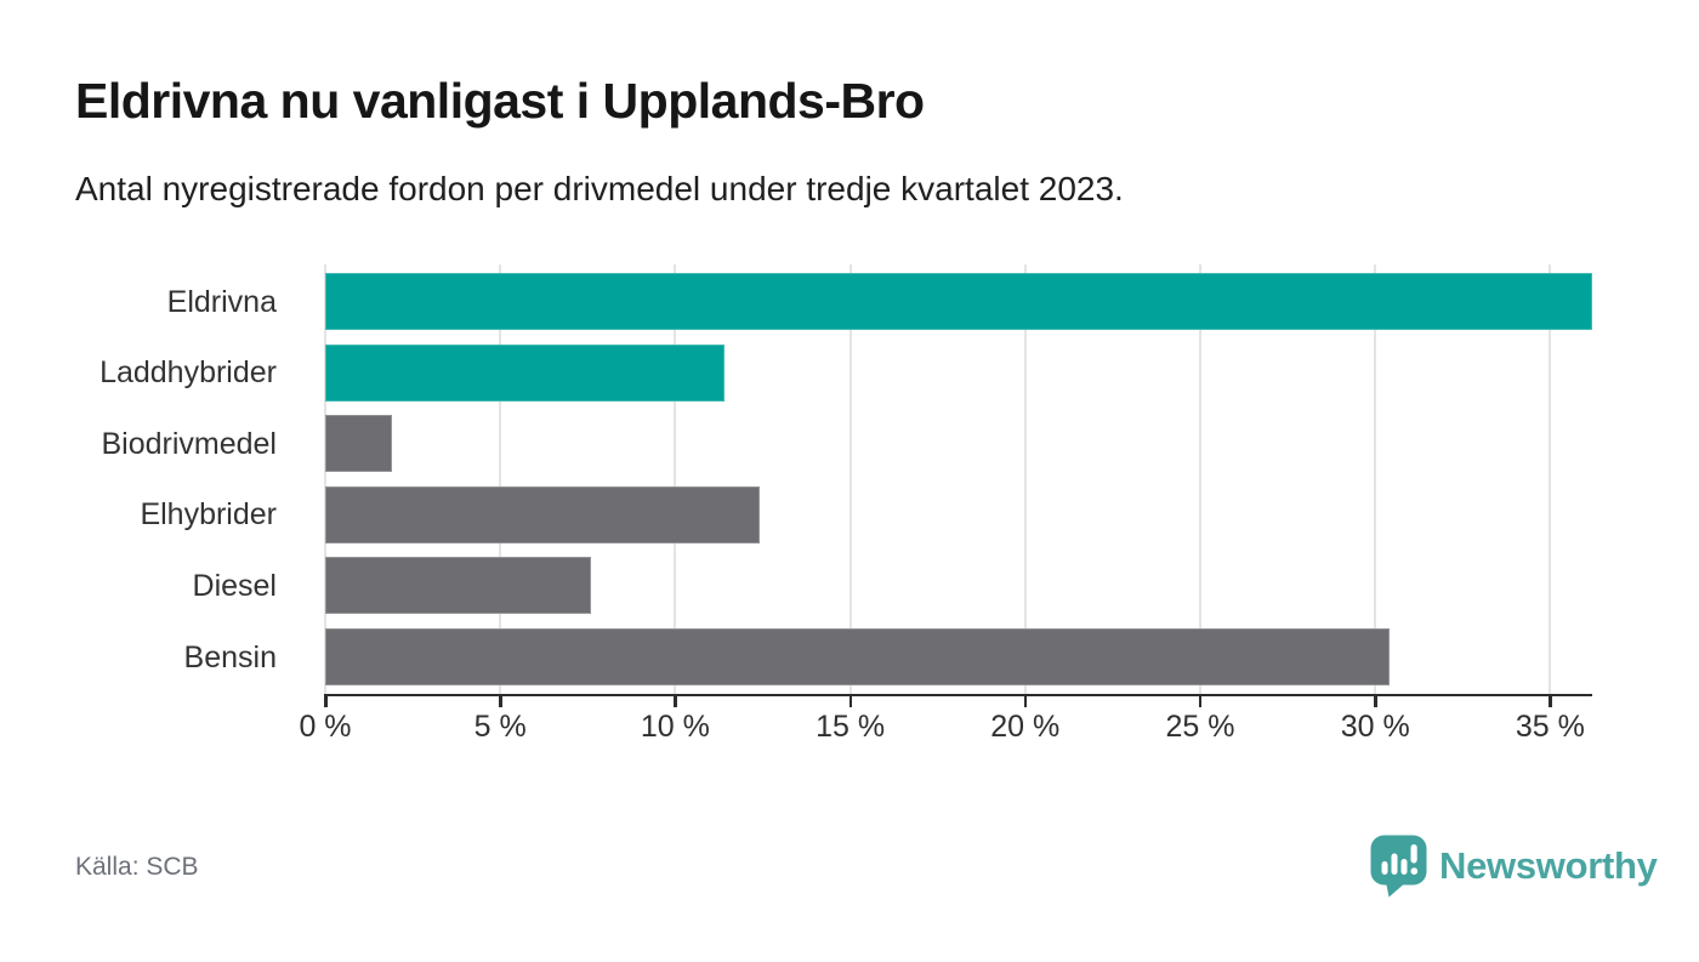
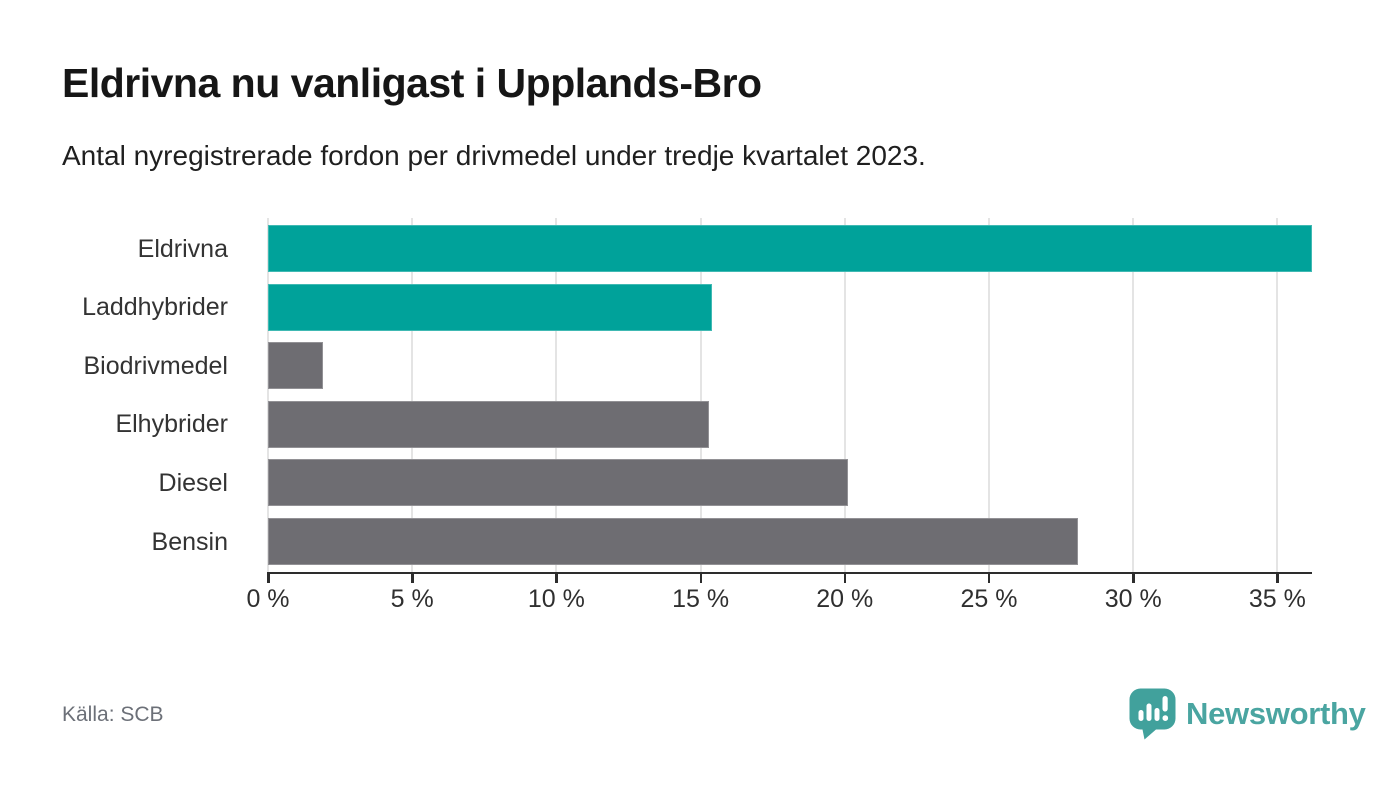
Laddhybrider: 11.4% -> 15.4%
Elhybrider: 12.4% -> 15.3%
Diesel: 7.6% -> 20.1%
Bensin: 30.4% -> 28.1%
